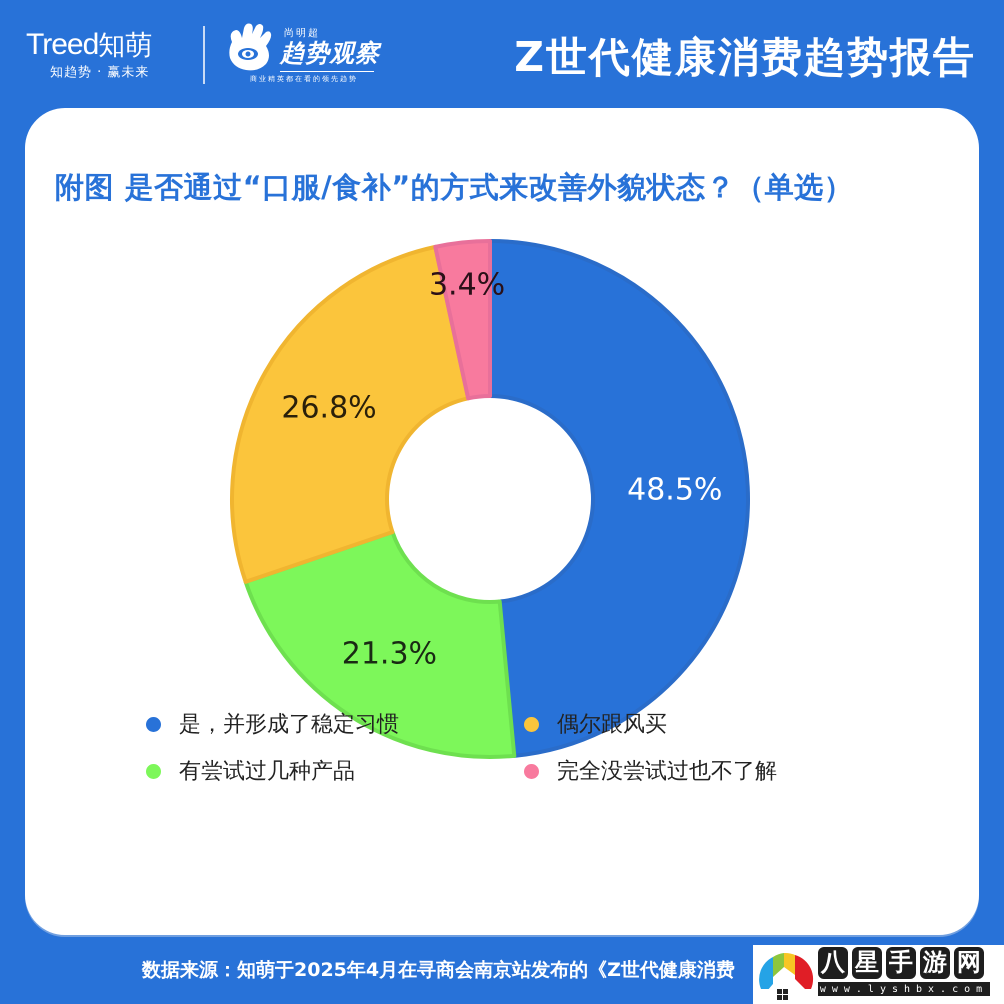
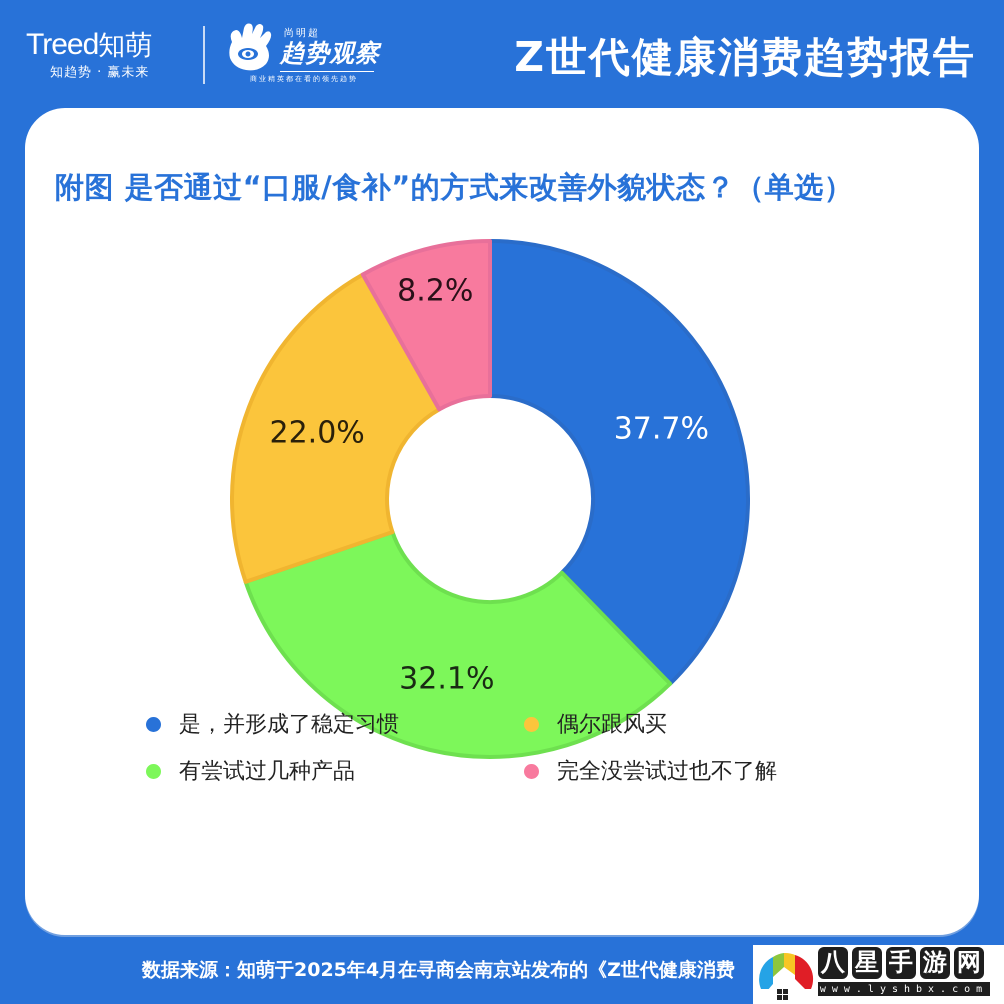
是，并形成了稳定习惯: 48.5% -> 37.7%
有尝试过几种产品: 21.3% -> 32.1%
偶尔跟风买: 26.8% -> 22.0%
完全没尝试过也不了解: 3.4% -> 8.2%
